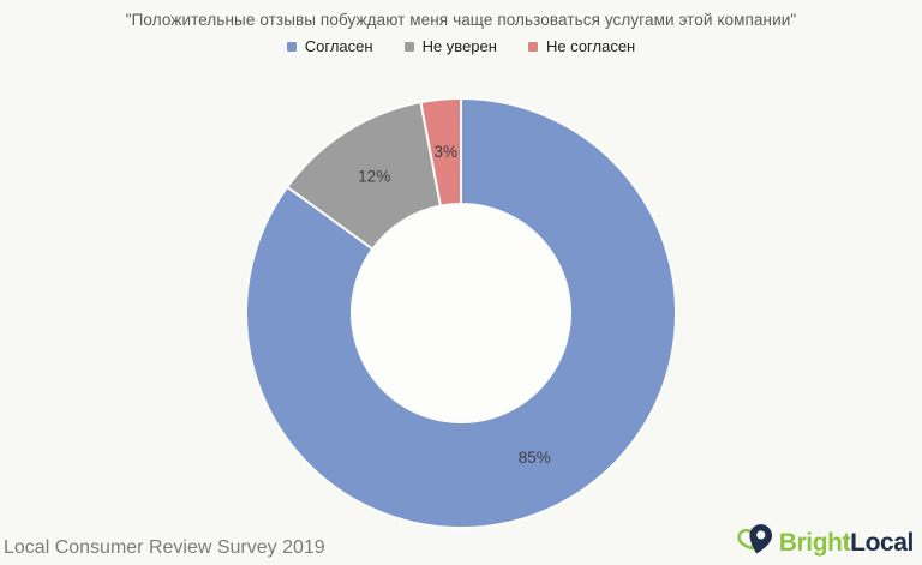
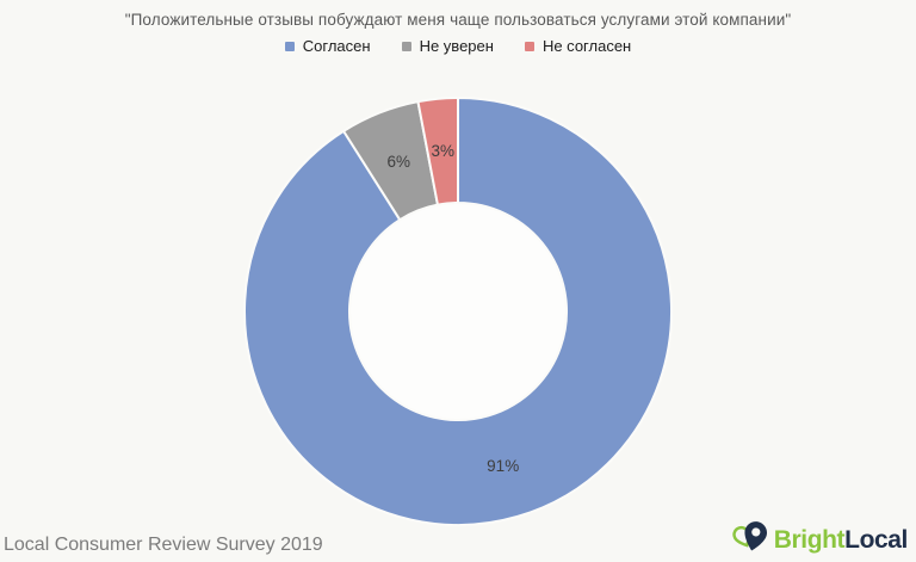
Согласен: 85% -> 91%
Не уверен: 12% -> 6%
